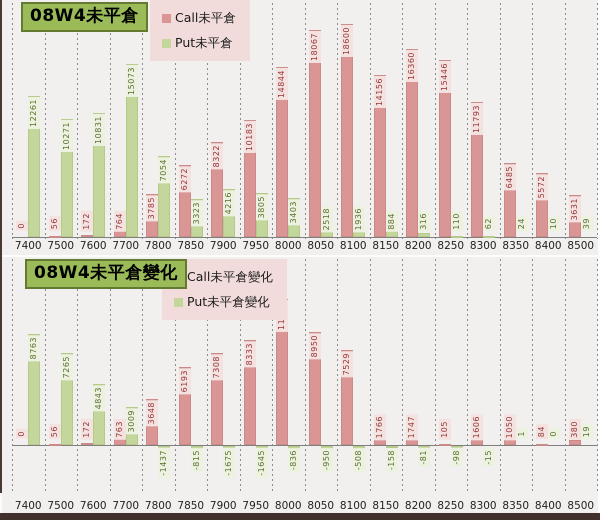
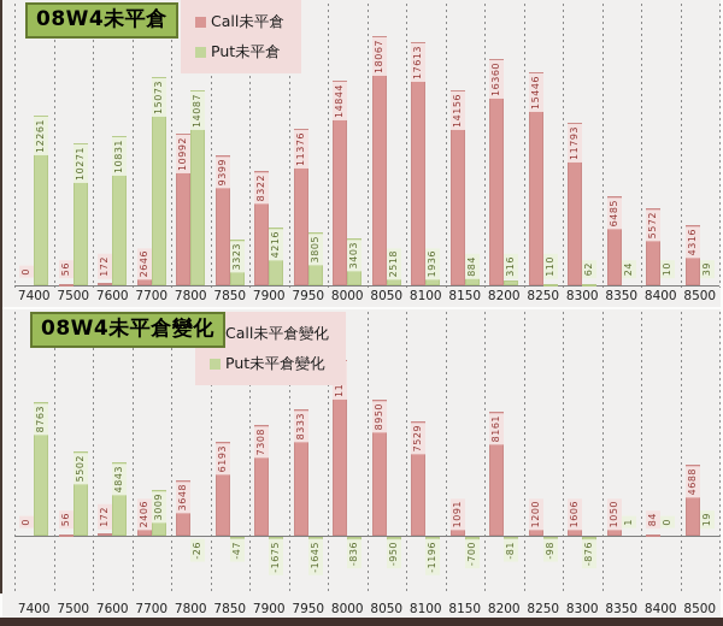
08W4未平倉/Call未平倉/7700: 764 -> 2646
08W4未平倉/Call未平倉/7800: 3785 -> 10992
08W4未平倉/Put未平倉/7800: 7054 -> 14087
08W4未平倉/Call未平倉/7850: 6272 -> 9399
08W4未平倉/Call未平倉/7950: 10183 -> 11376
08W4未平倉/Call未平倉/8100: 18600 -> 17613
08W4未平倉/Call未平倉/8500: 3631 -> 4316
08W4未平倉變化/Put未平倉變化/7500: 7265 -> 5502
08W4未平倉變化/Call未平倉變化/7700: 763 -> 2406
08W4未平倉變化/Put未平倉變化/7800: -1437 -> -26
08W4未平倉變化/Put未平倉變化/7850: -815 -> -47
08W4未平倉變化/Put未平倉變化/8100: -508 -> -1196
08W4未平倉變化/Call未平倉變化/8150: 1766 -> 1091
08W4未平倉變化/Put未平倉變化/8150: -158 -> -700
08W4未平倉變化/Call未平倉變化/8200: 1747 -> 8161
08W4未平倉變化/Call未平倉變化/8250: 105 -> 1200
08W4未平倉變化/Put未平倉變化/8300: -15 -> -876
08W4未平倉變化/Call未平倉變化/8500: 380 -> 4688
